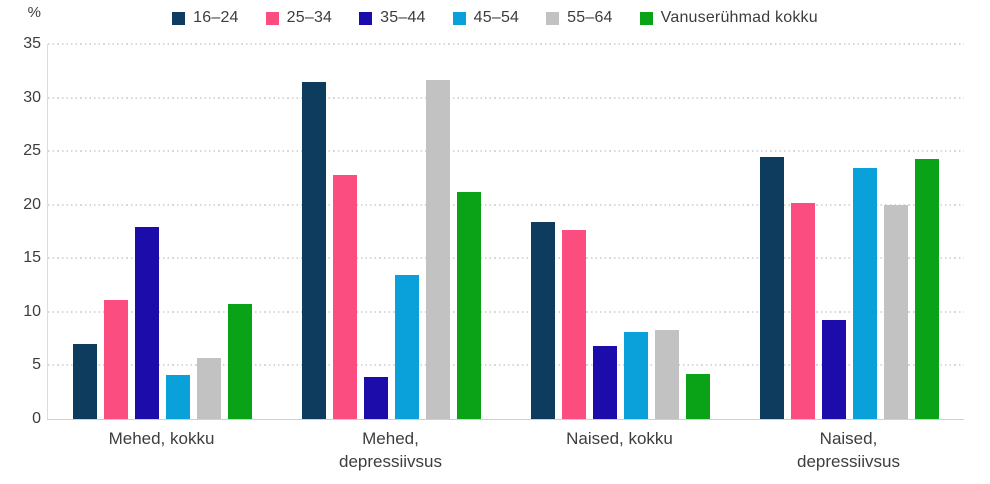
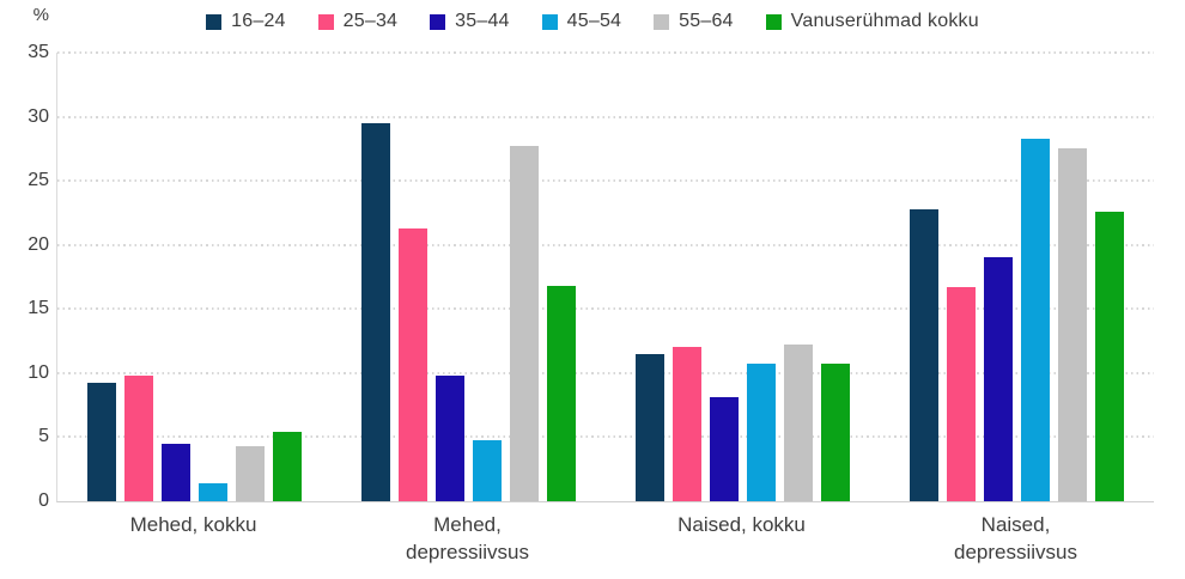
16–24/Mehed, kokku: 7.0 -> 9.2
25–34/Mehed, kokku: 11.1 -> 9.8
35–44/Mehed, kokku: 17.9 -> 4.5
45–54/Mehed, kokku: 4.1 -> 1.4
55–64/Mehed, kokku: 5.7 -> 4.3
Vanuserühmad kokku/Mehed, kokku: 10.7 -> 5.4
16–24/Mehed, depressiivsus: 31.5 -> 29.5
25–34/Mehed, depressiivsus: 22.8 -> 21.3
35–44/Mehed, depressiivsus: 3.9 -> 9.8
45–54/Mehed, depressiivsus: 13.4 -> 4.8
55–64/Mehed, depressiivsus: 31.6 -> 27.7
Vanuserühmad kokku/Mehed, depressiivsus: 21.2 -> 16.8
16–24/Naised, kokku: 18.4 -> 11.5
25–34/Naised, kokku: 17.6 -> 12.0
35–44/Naised, kokku: 6.8 -> 8.1
45–54/Naised, kokku: 8.1 -> 10.7
55–64/Naised, kokku: 8.3 -> 12.2
Vanuserühmad kokku/Naised, kokku: 4.2 -> 10.7
16–24/Naised, depressiivsus: 24.5 -> 22.8
25–34/Naised, depressiivsus: 20.2 -> 16.7
35–44/Naised, depressiivsus: 9.2 -> 19.0
45–54/Naised, depressiivsus: 23.4 -> 28.3
55–64/Naised, depressiivsus: 20.0 -> 27.5
Vanuserühmad kokku/Naised, depressiivsus: 24.3 -> 22.6
